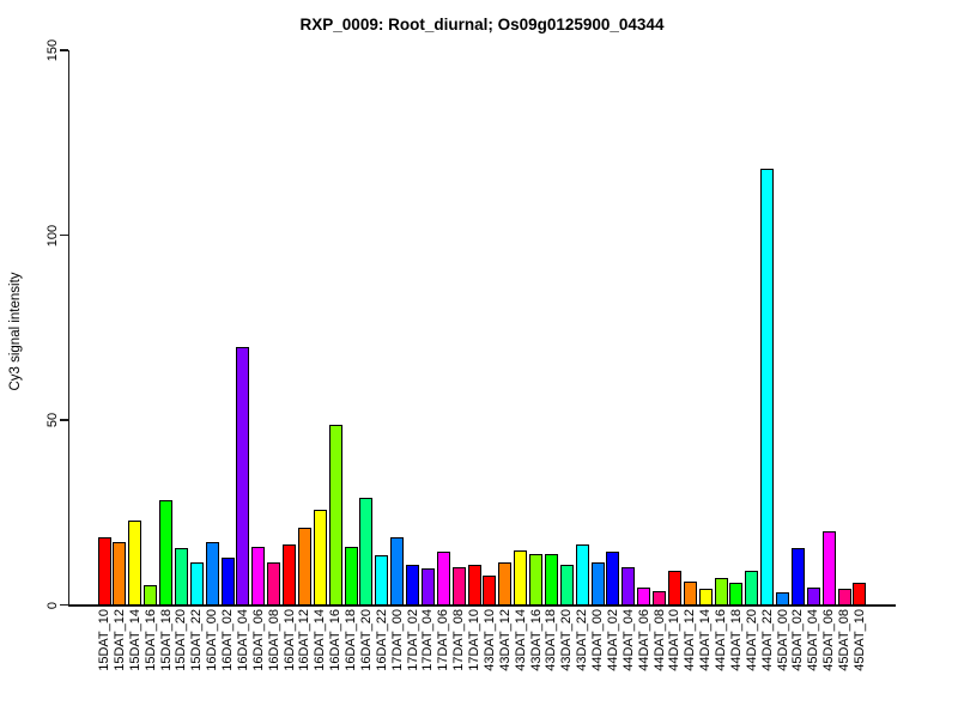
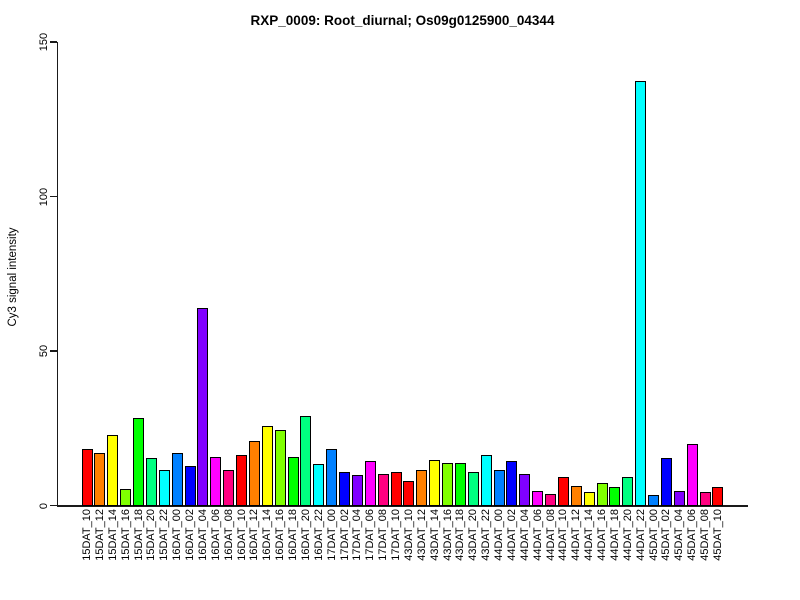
16DAT_04: 70 -> 64
16DAT_16: 49 -> 24
44DAT_22: 118 -> 138
